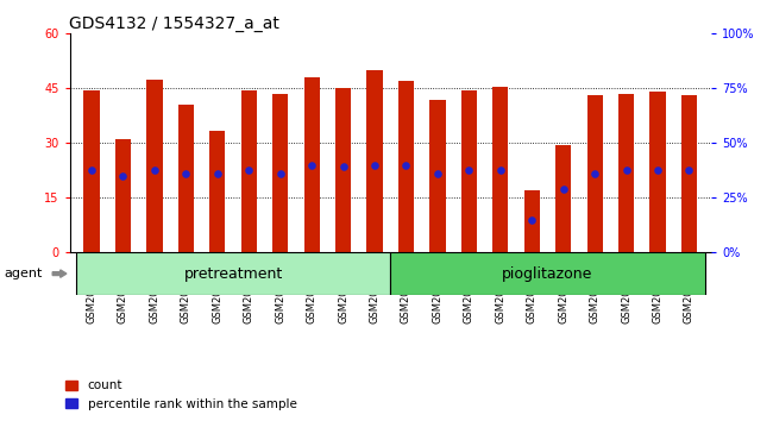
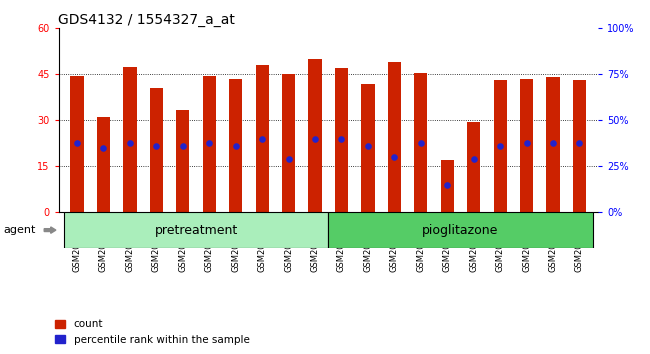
percentile rank within the sample/GSM201833: 23.5 -> 17.5
count/GSM201837: 44.5 -> 49.0
percentile rank within the sample/GSM201837: 22.5 -> 18.0
